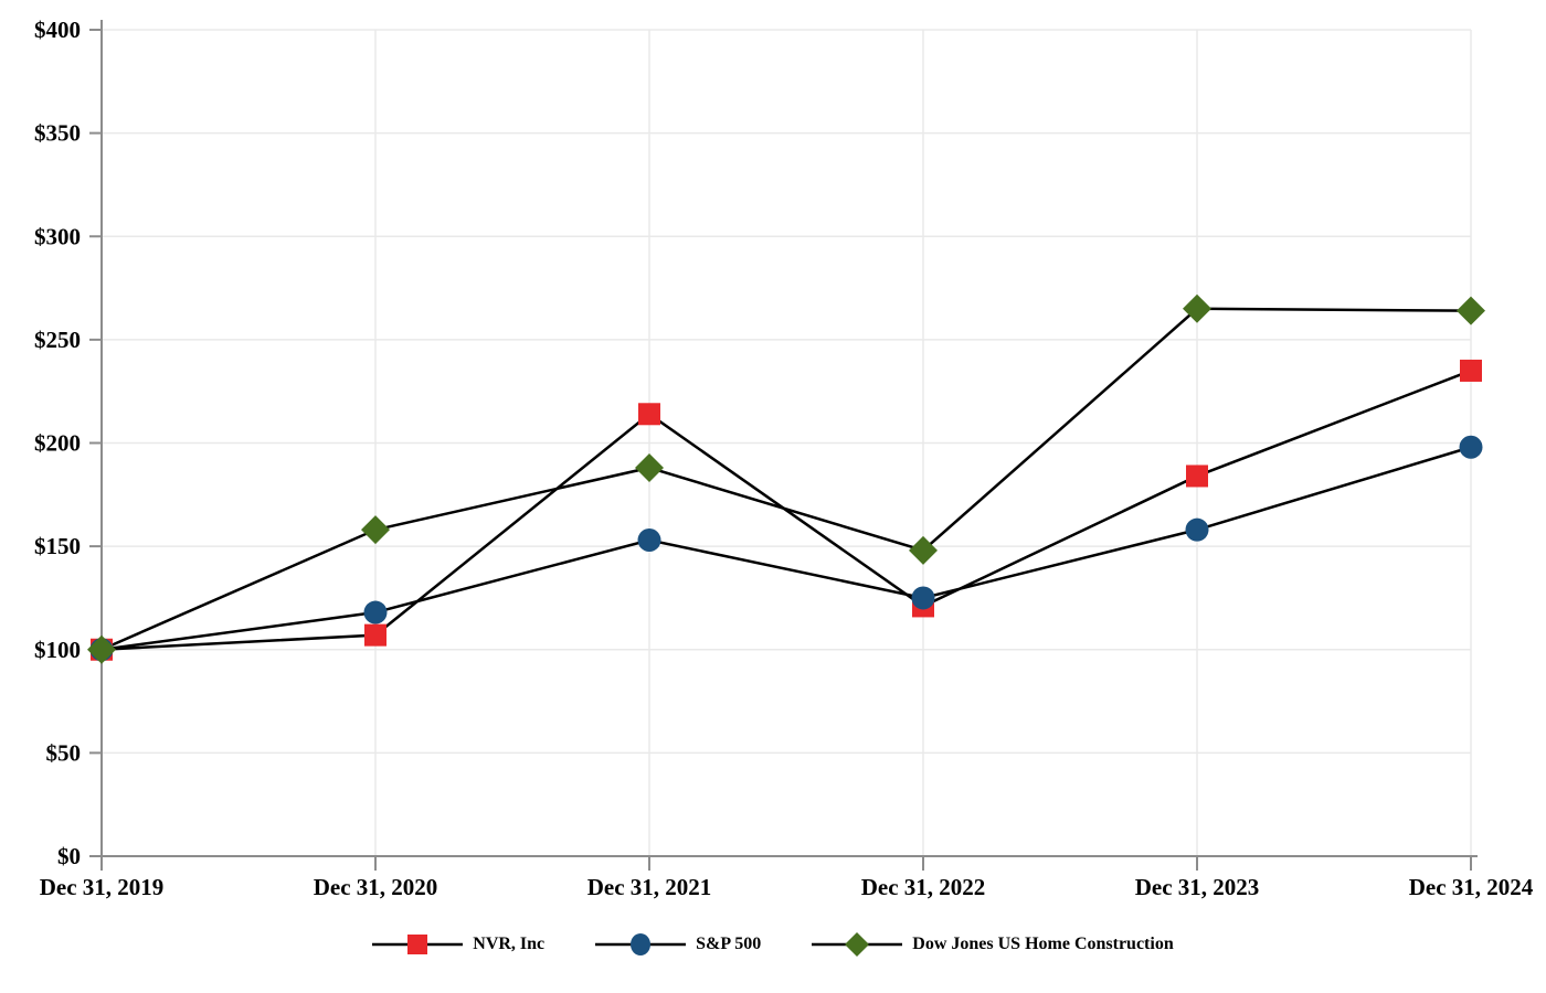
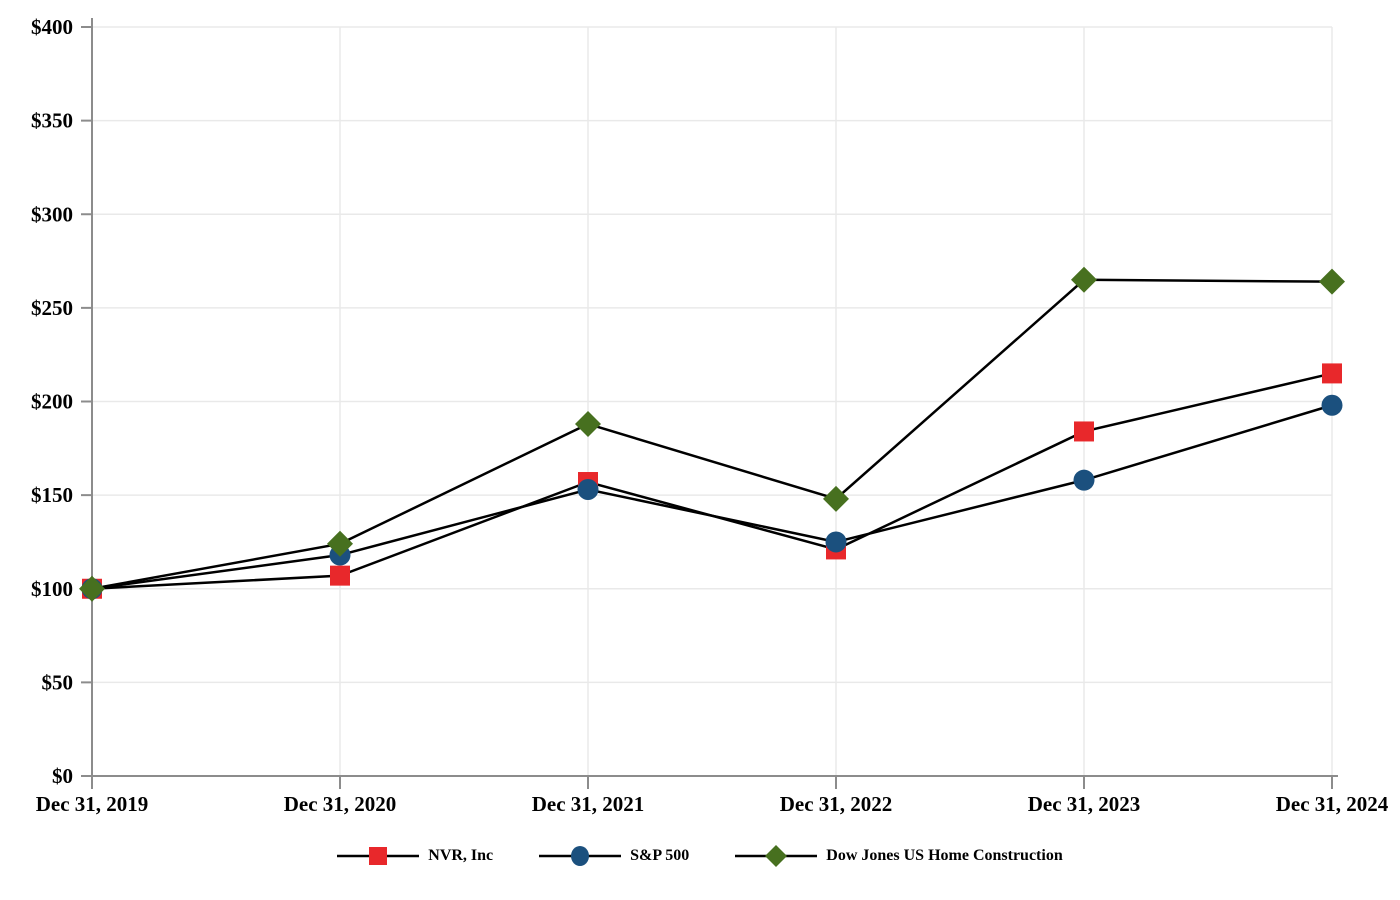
Dow Jones US Home Construction/Dec 31, 2020: $158 -> $124
NVR, Inc/Dec 31, 2021: $214 -> $157
NVR, Inc/Dec 31, 2024: $235 -> $215
